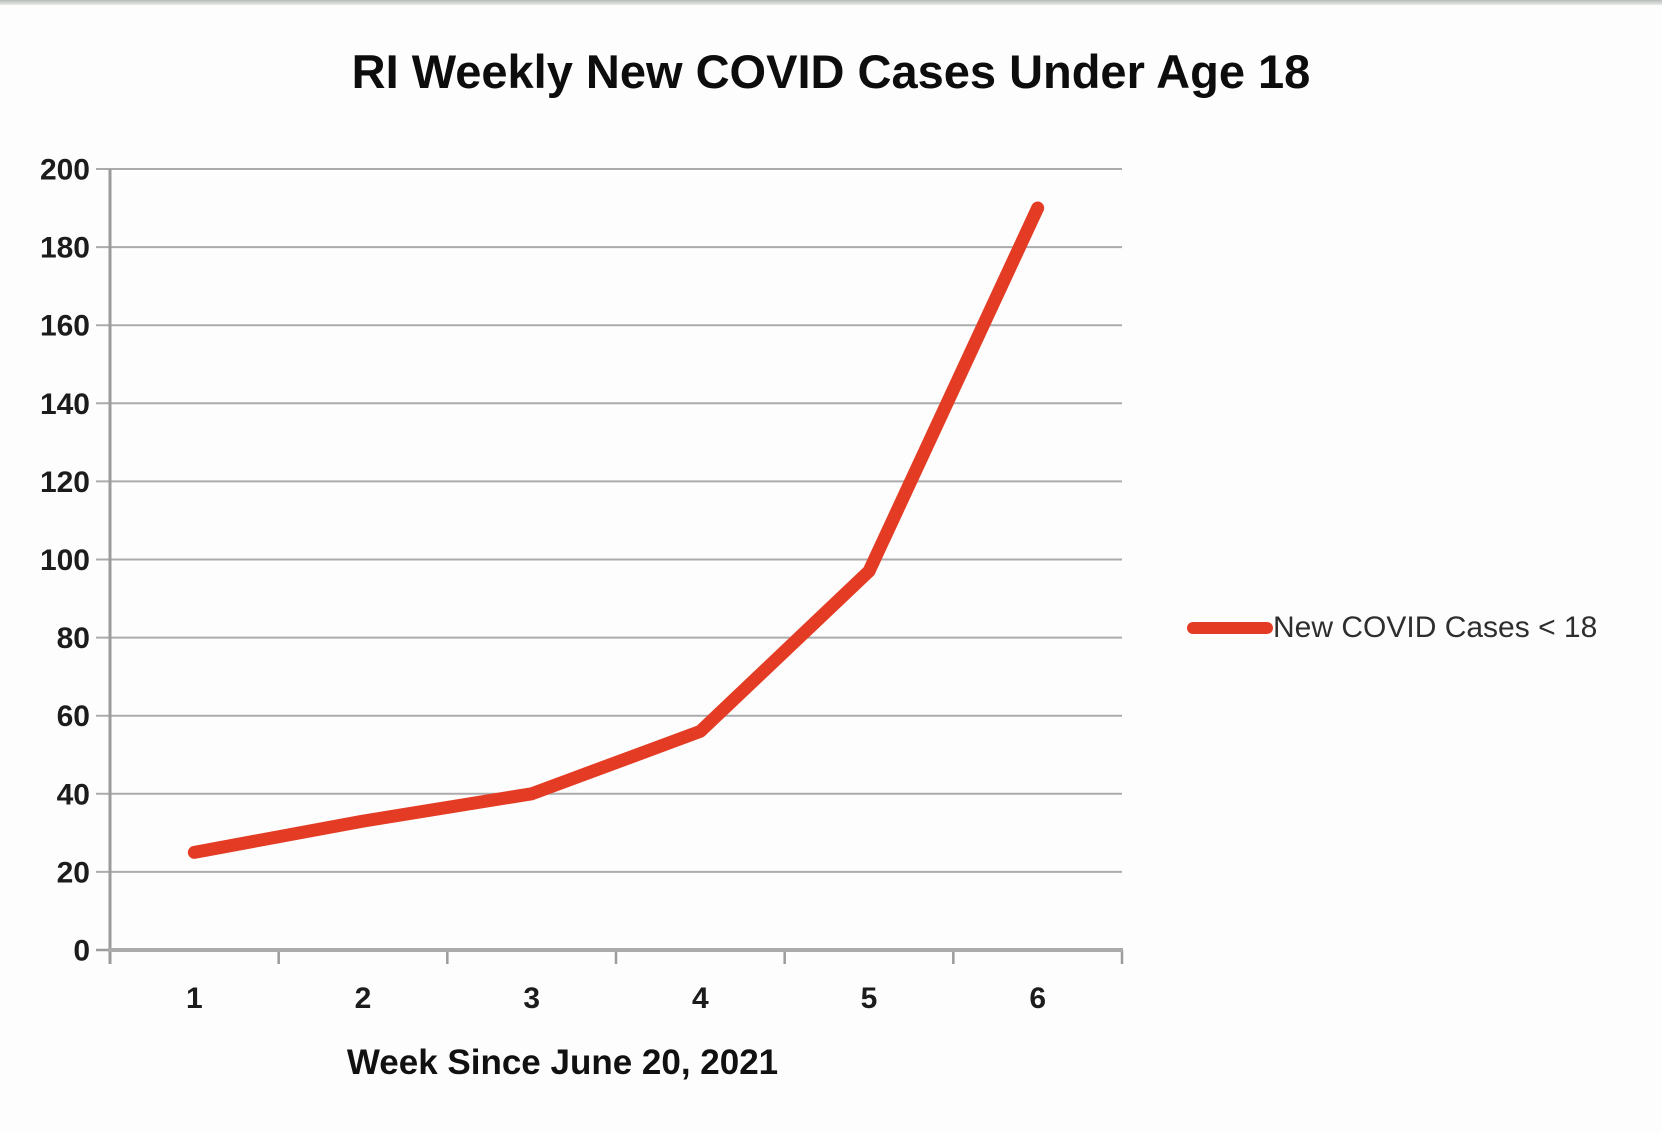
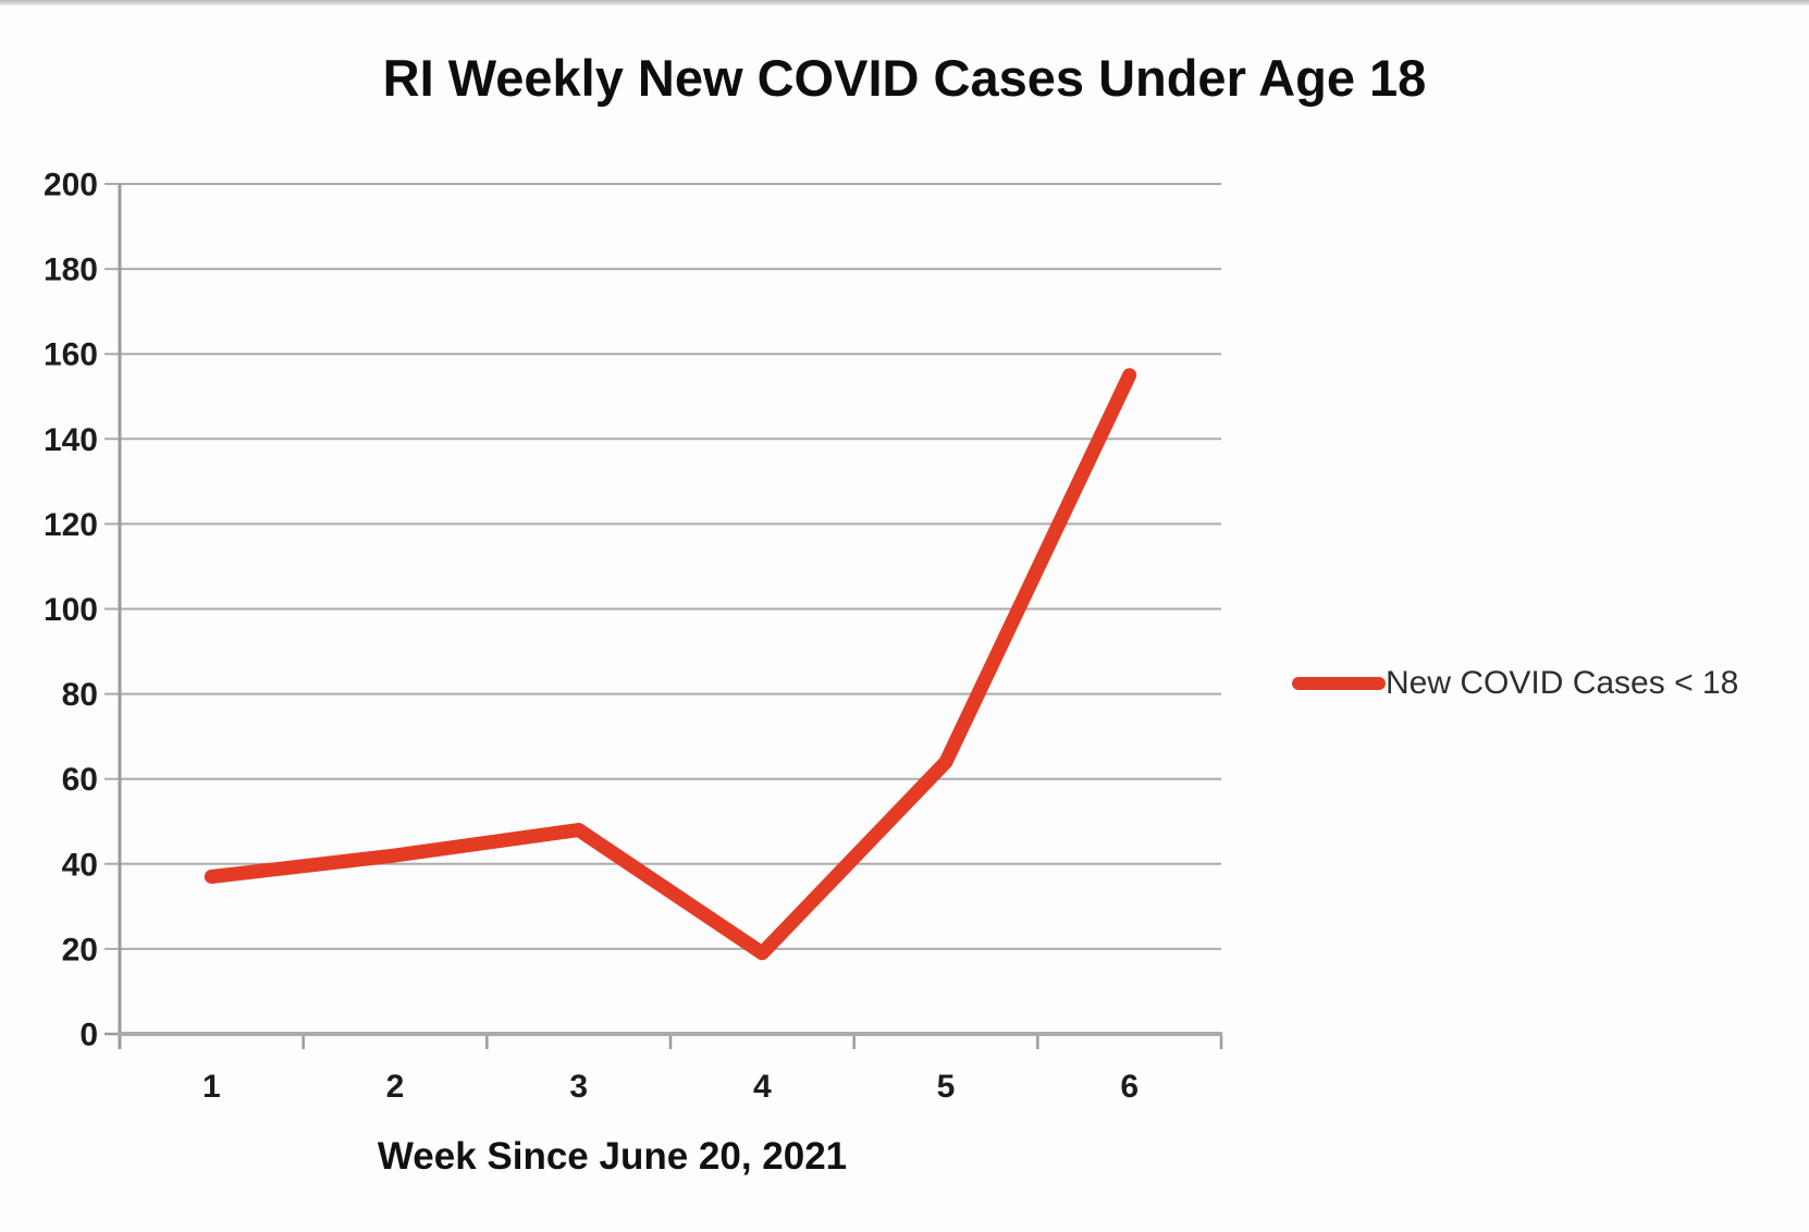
1: 25 -> 37
2: 33 -> 42
3: 40 -> 48
4: 56 -> 19
5: 97 -> 64
6: 190 -> 155
